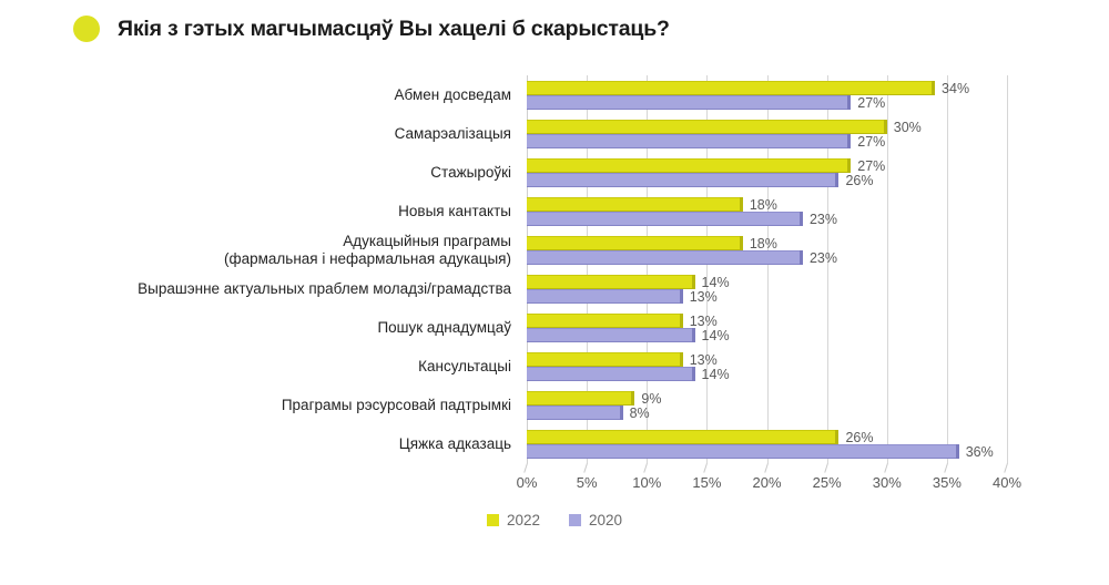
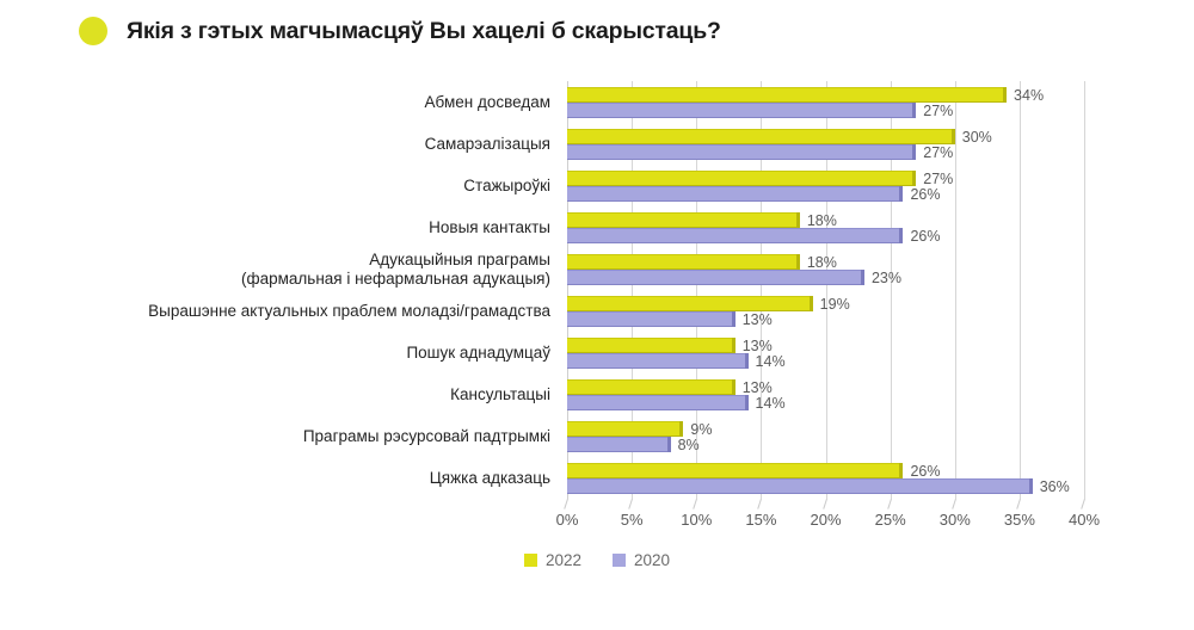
2020/Новыя кантакты: 23% -> 26%
2022/Выpашэнне актуальных праблем моладзі/грамадства: 14% -> 19%
